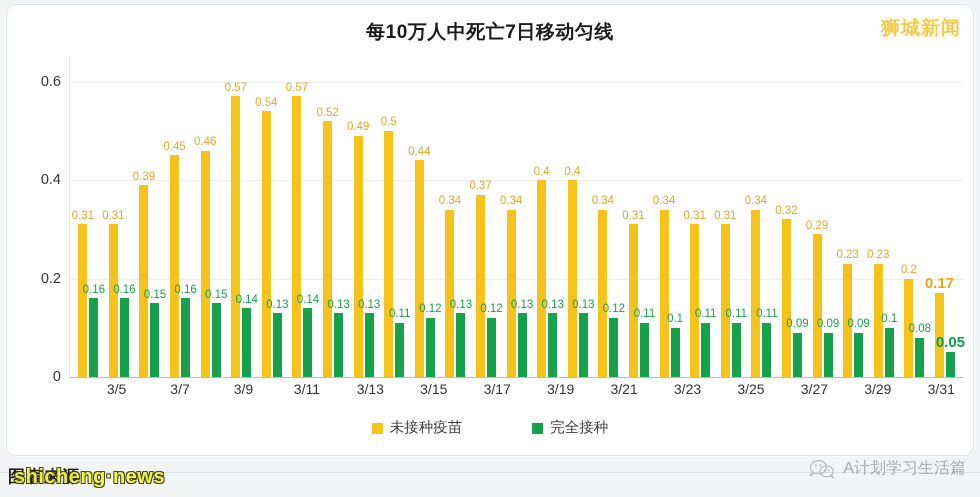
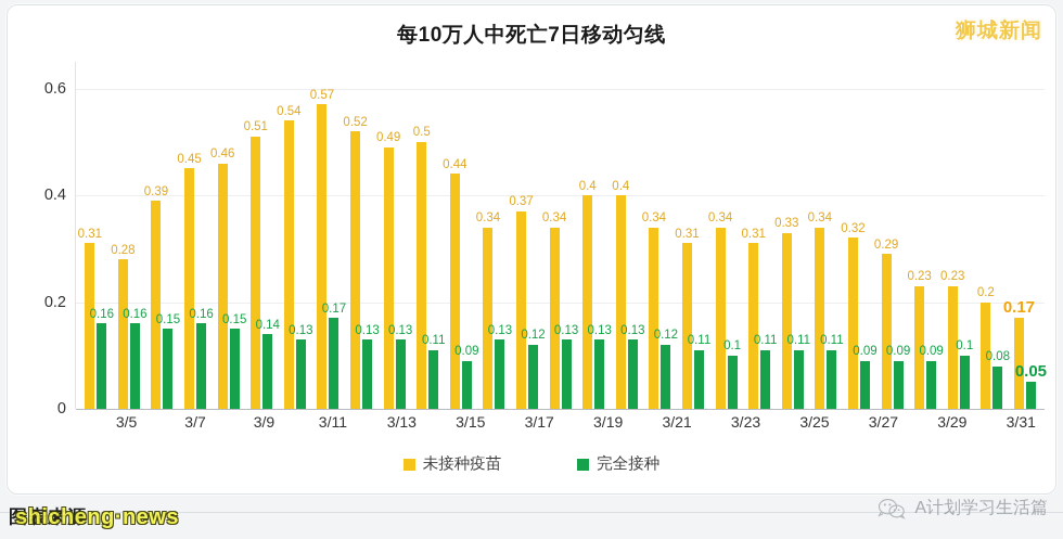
未接种疫苗/3/5: 0.31 -> 0.28
未接种疫苗/3/9: 0.57 -> 0.51
完全接种/3/11: 0.14 -> 0.17
完全接种/3/15: 0.12 -> 0.09
未接种疫苗/3/25: 0.31 -> 0.33
